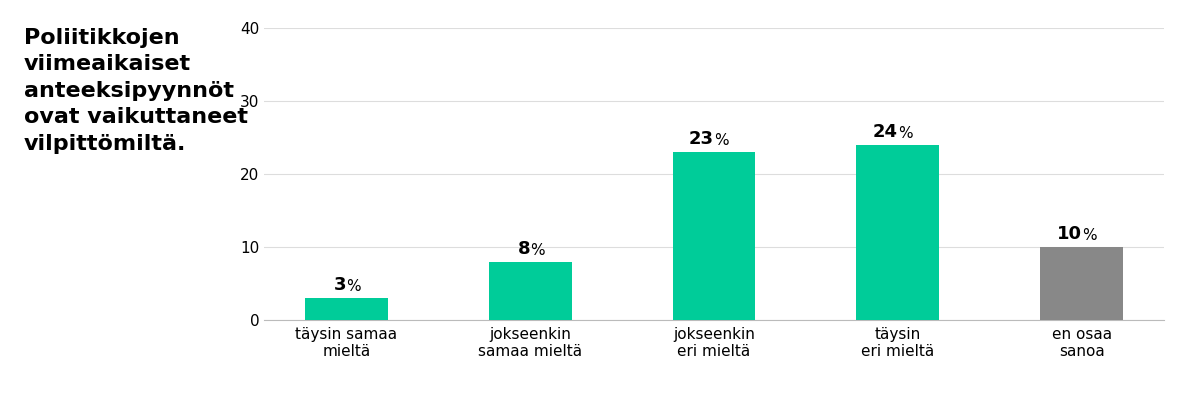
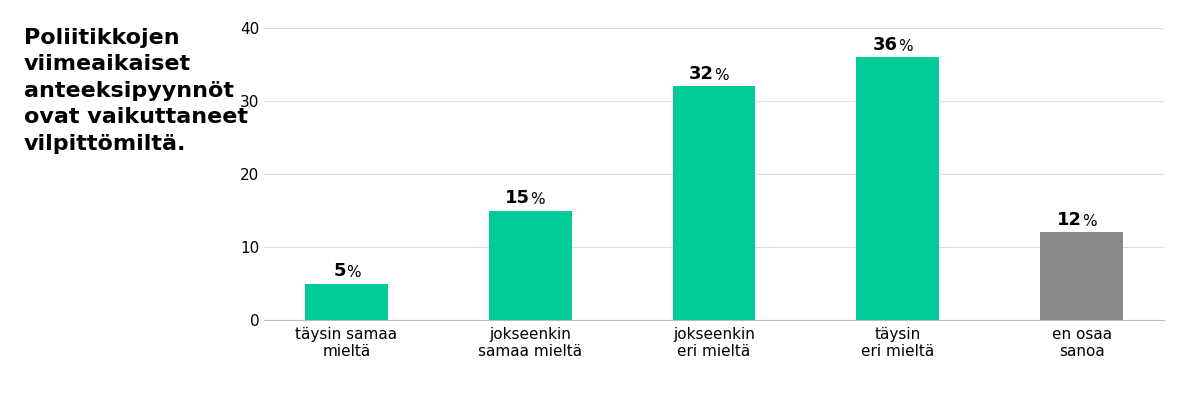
täysin samaa mieltä: 3 -> 5
jokseenkin samaa mieltä: 8 -> 15
jokseenkin eri mieltä: 23 -> 32
täysin eri mieltä: 24 -> 36
en osaa sanoa: 10 -> 12
